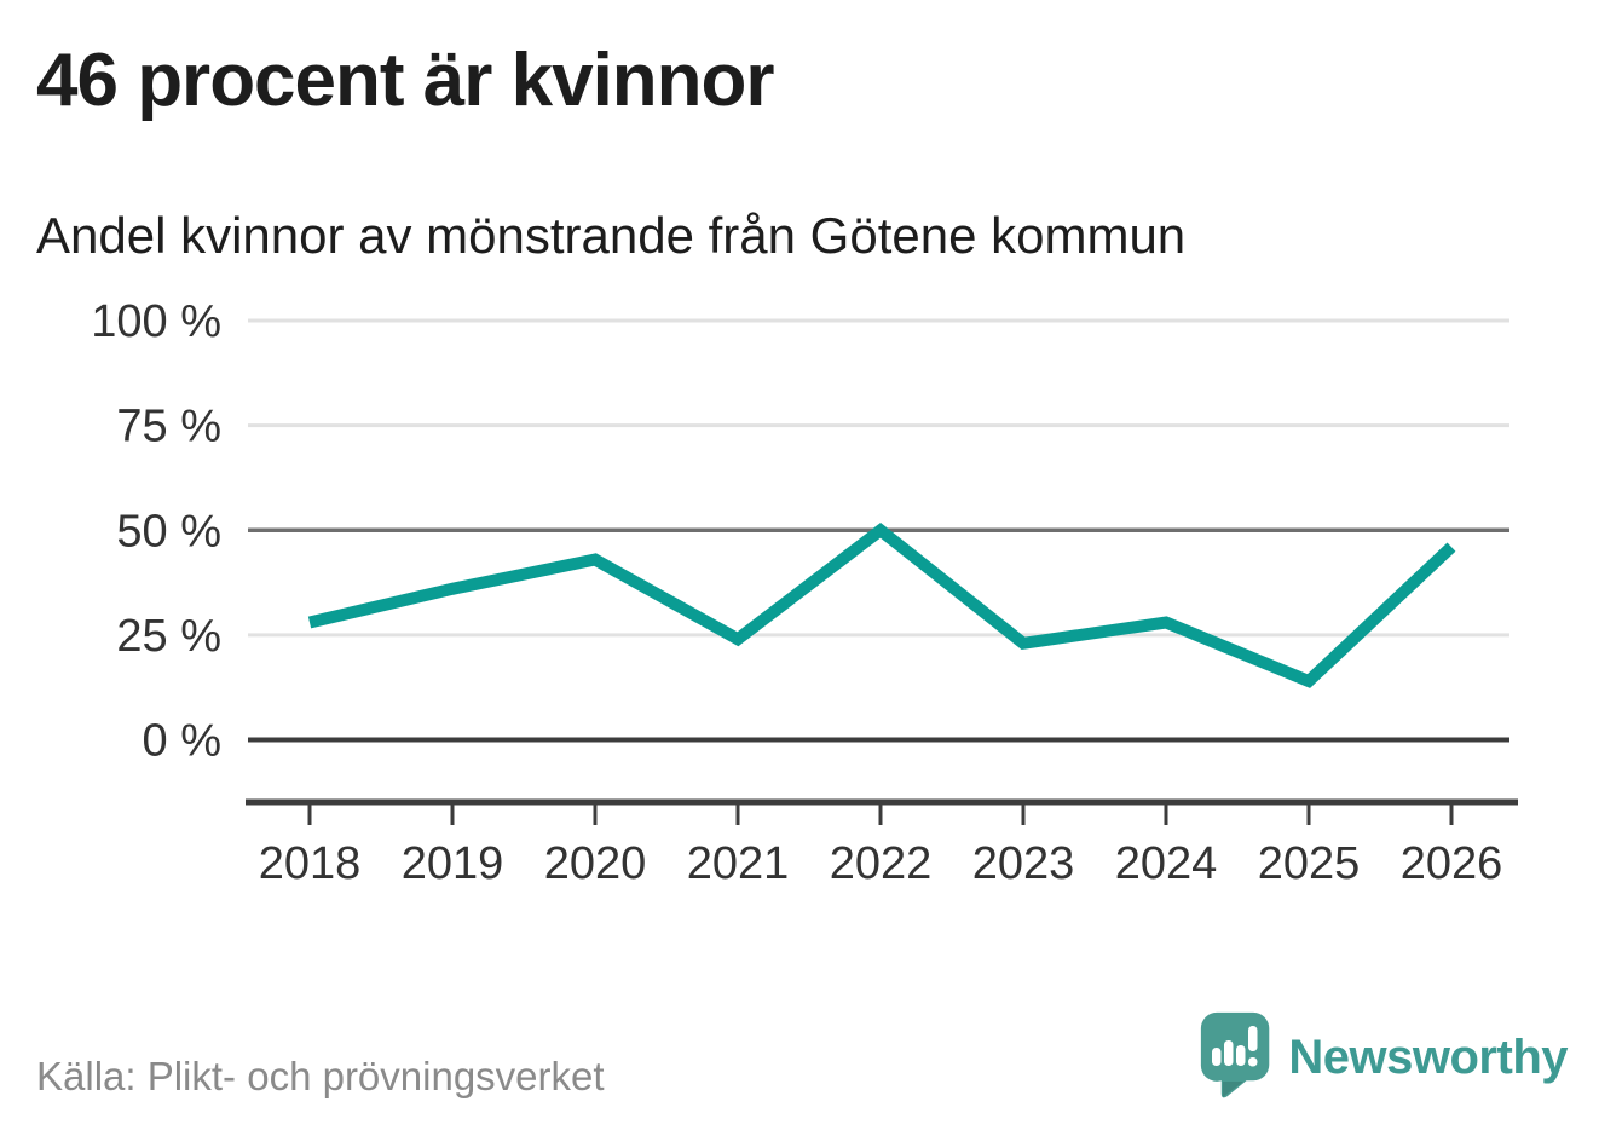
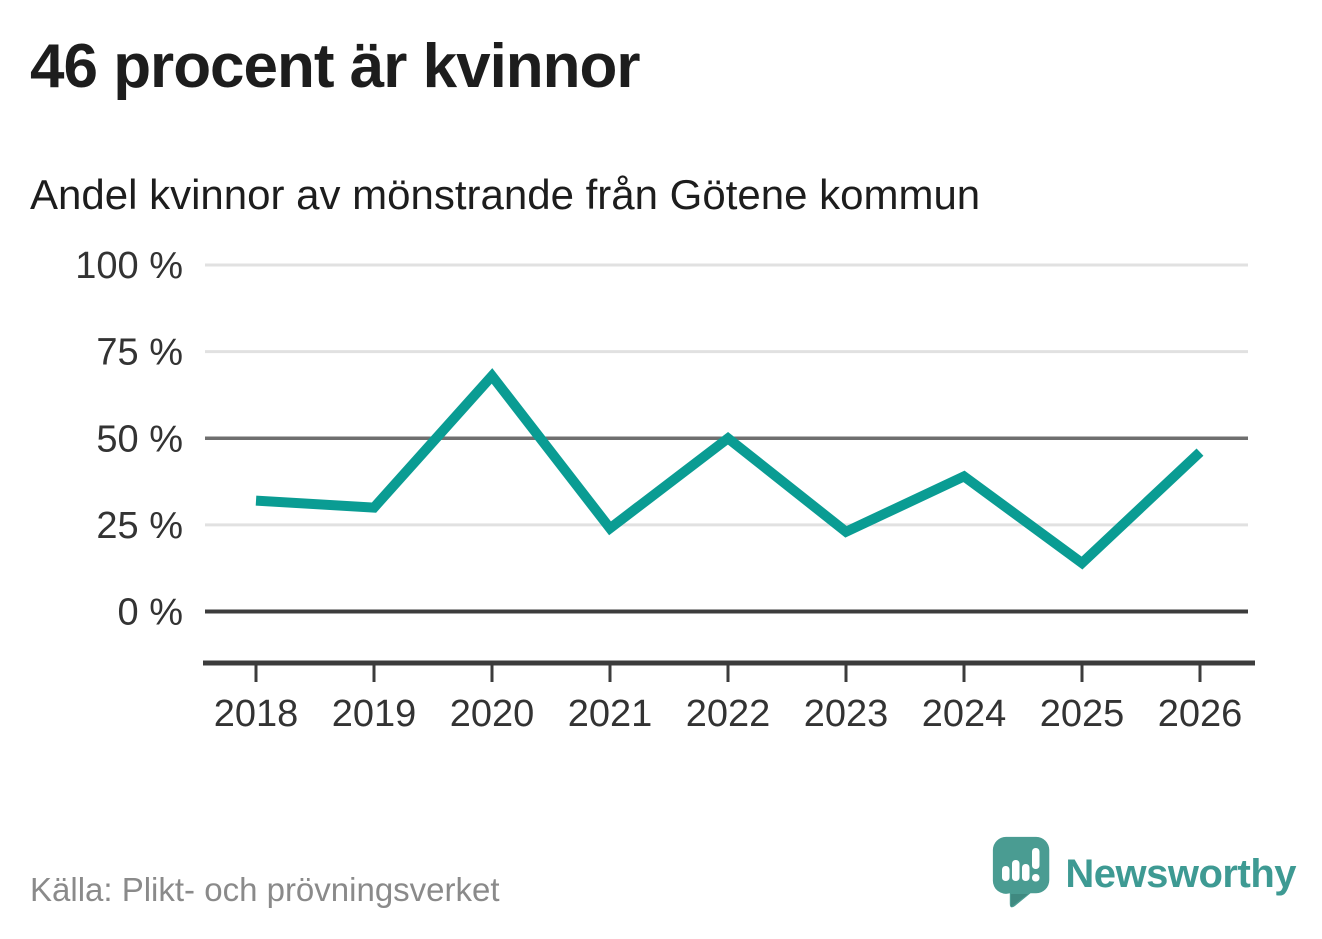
2018: 28% -> 32%
2019: 36% -> 30%
2020: 43% -> 68%
2024: 28% -> 39%
